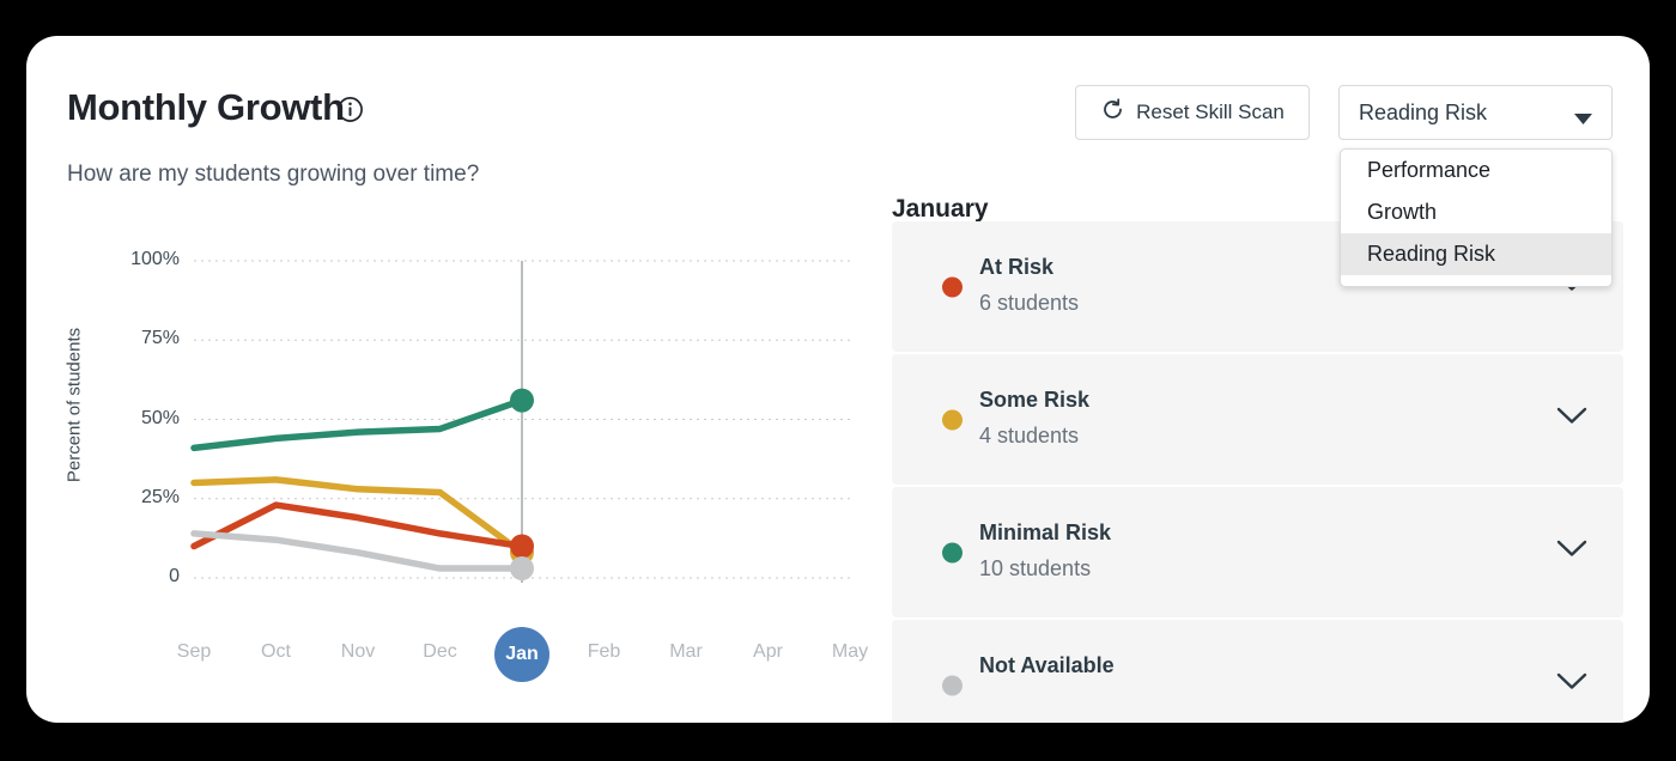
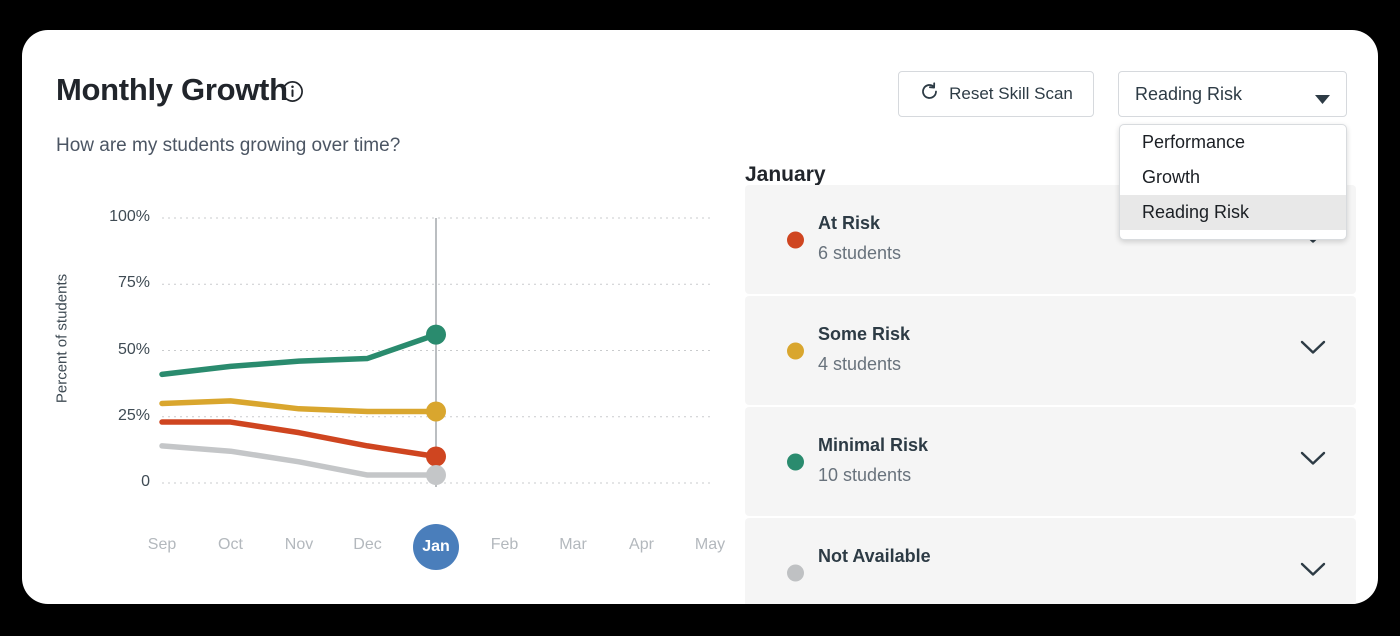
At Risk/Sep: 10% -> 23%
Some Risk/Jan: 8% -> 27%
